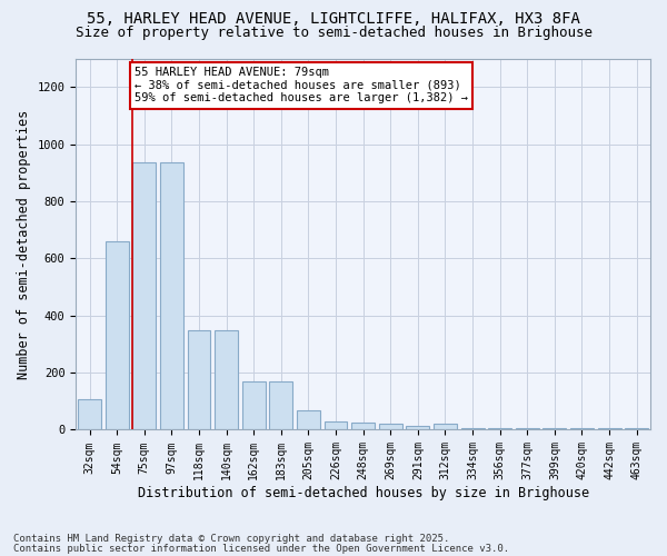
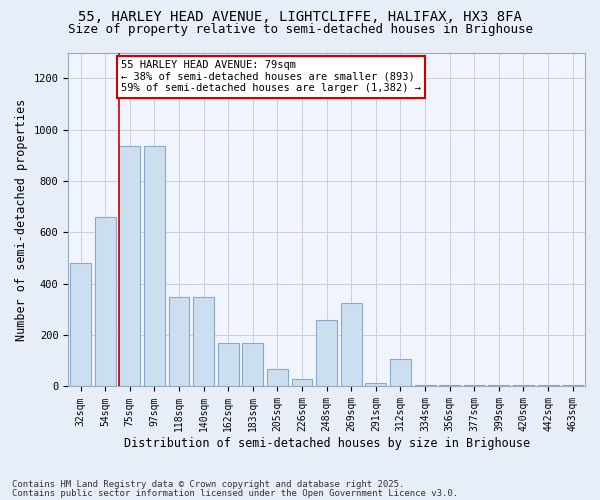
32sqm: 105 -> 480
248sqm: 25 -> 260
269sqm: 20 -> 325
312sqm: 20 -> 105
